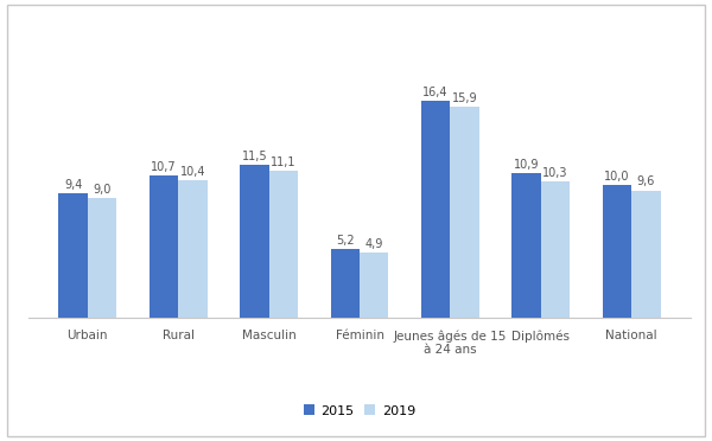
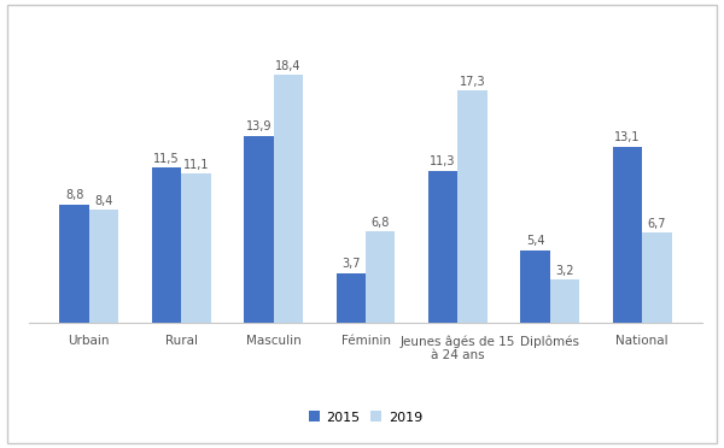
2015/Urbain: 9,4 -> 8,8
2019/Urbain: 9,0 -> 8,4
2015/Rural: 10,7 -> 11,5
2019/Rural: 10,4 -> 11,1
2015/Masculin: 11,5 -> 13,9
2019/Masculin: 11,1 -> 18,4
2015/Féminin: 5,2 -> 3,7
2019/Féminin: 4,9 -> 6,8
2015/Jeunes âgés de 15 à 24 ans: 16,4 -> 11,3
2019/Jeunes âgés de 15 à 24 ans: 15,9 -> 17,3
2015/Diplômés: 10,9 -> 5,4
2019/Diplômés: 10,3 -> 3,2
2015/National: 10,0 -> 13,1
2019/National: 9,6 -> 6,7
